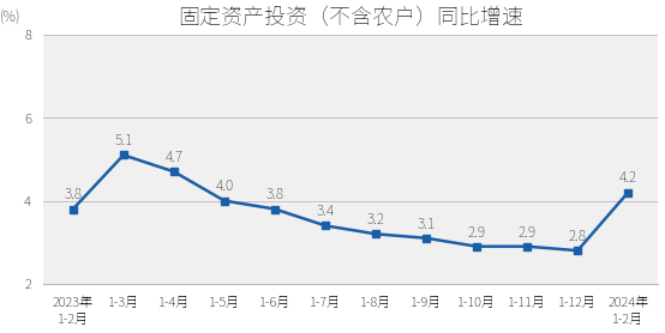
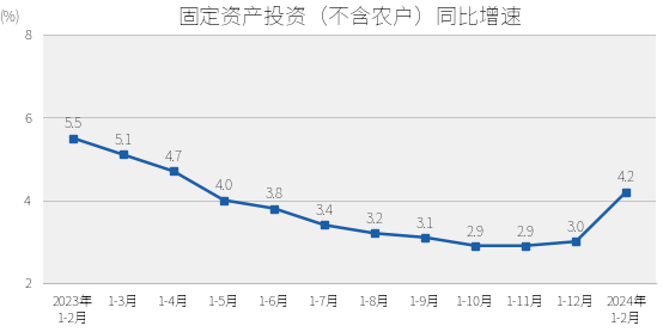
2023年 1-2月: 3.8 -> 5.5
1-12月: 2.8 -> 3.0
